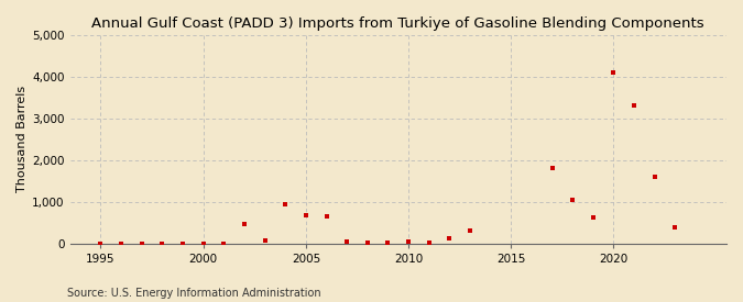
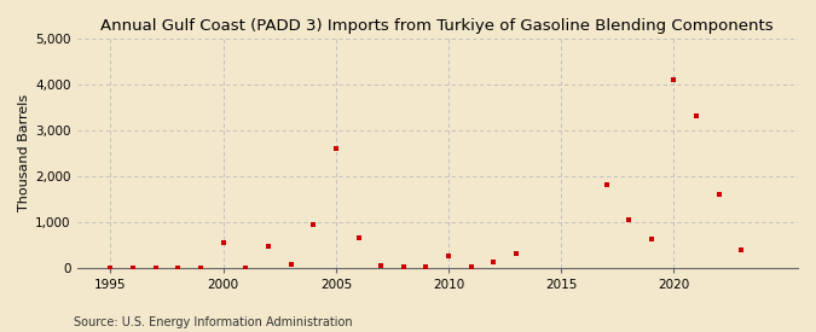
2000: 0 -> 550
2005: 680 -> 2,600
2010: 50 -> 250
